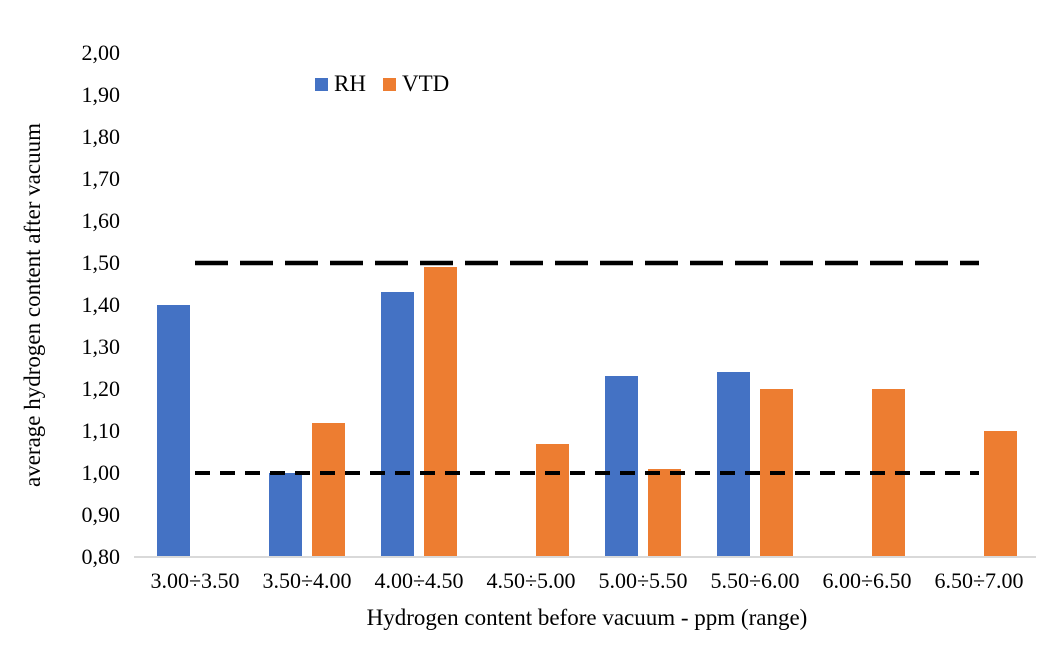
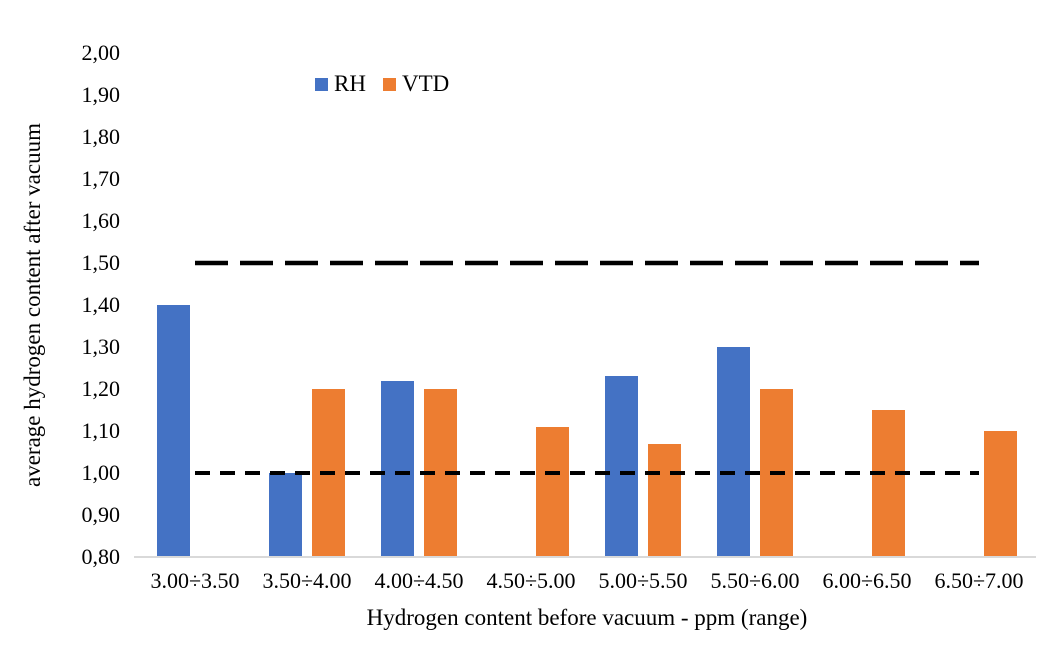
VTD/3.50÷4.00: 1,12 -> 1,20
RH/4.00÷4.50: 1,43 -> 1,22
VTD/4.00÷4.50: 1,49 -> 1,20
VTD/4.50÷5.00: 1,07 -> 1,11
VTD/5.00÷5.50: 1,01 -> 1,07
RH/5.50÷6.00: 1,24 -> 1,30
VTD/6.00÷6.50: 1,20 -> 1,15
